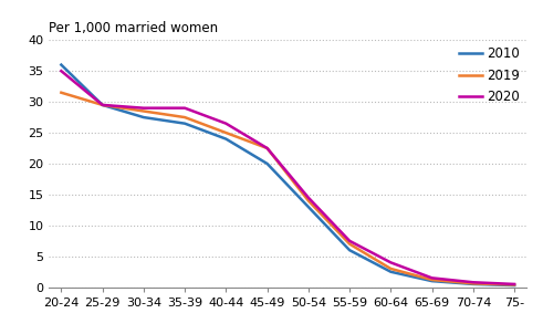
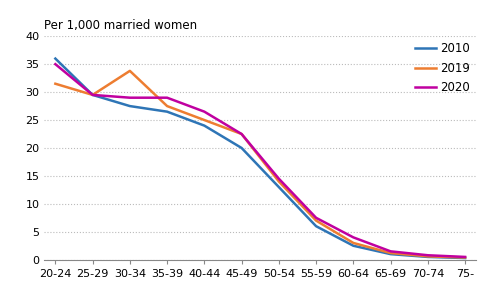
2019/30-34: 28.5 -> 33.8
